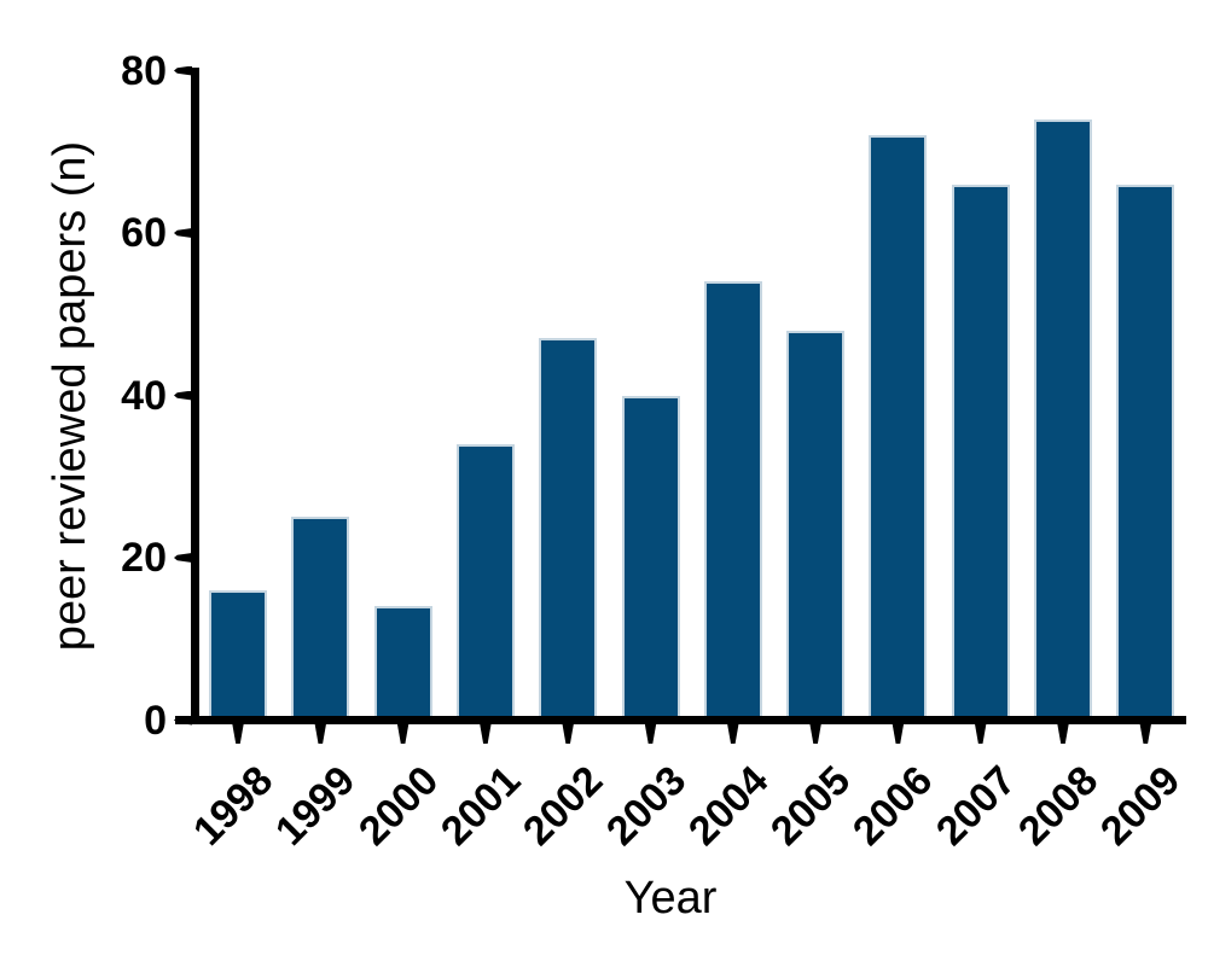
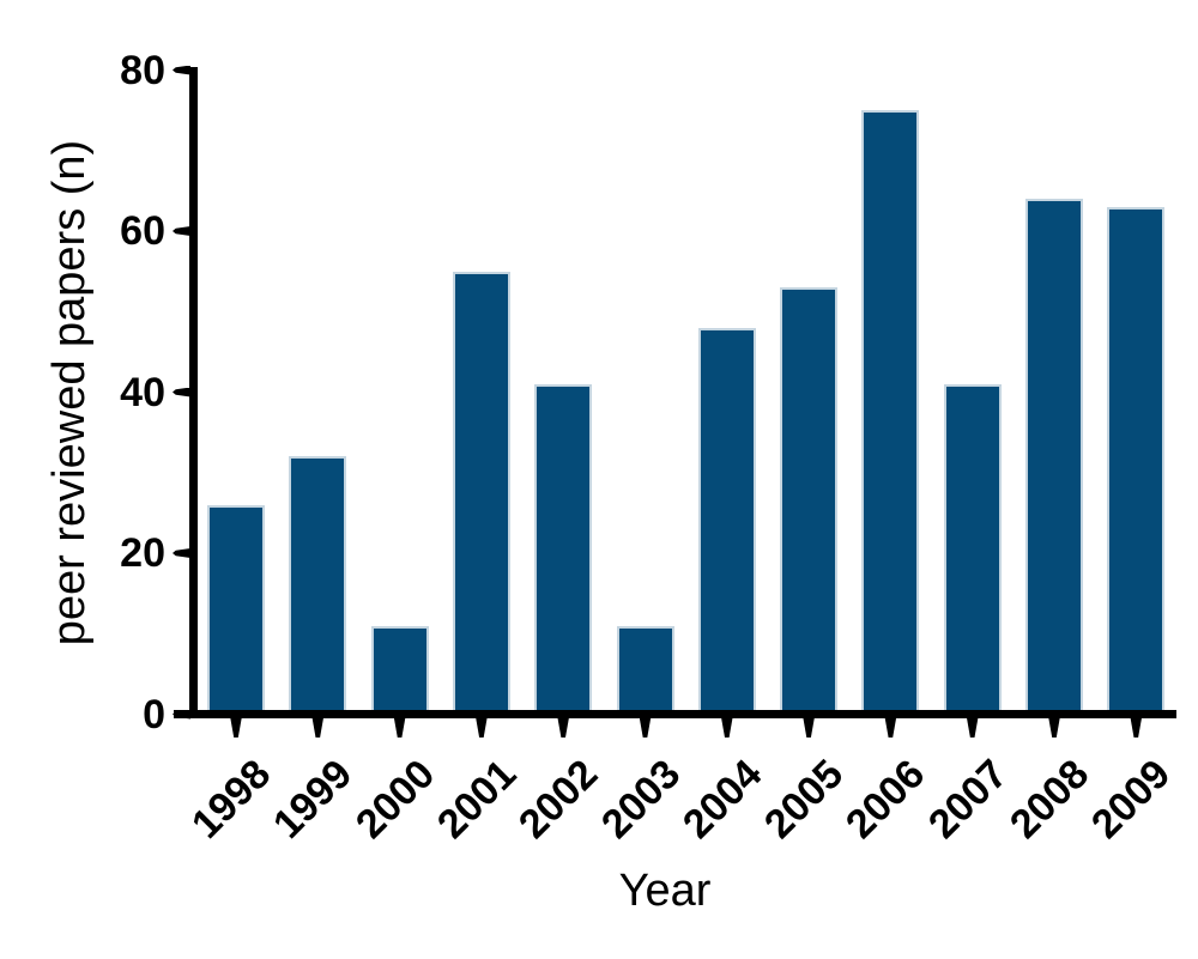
1998: 16 -> 26
1999: 25 -> 32
2000: 14 -> 11
2001: 34 -> 55
2002: 47 -> 41
2003: 40 -> 11
2004: 54 -> 48
2005: 48 -> 53
2006: 72 -> 75
2007: 66 -> 41
2008: 74 -> 64
2009: 66 -> 63
